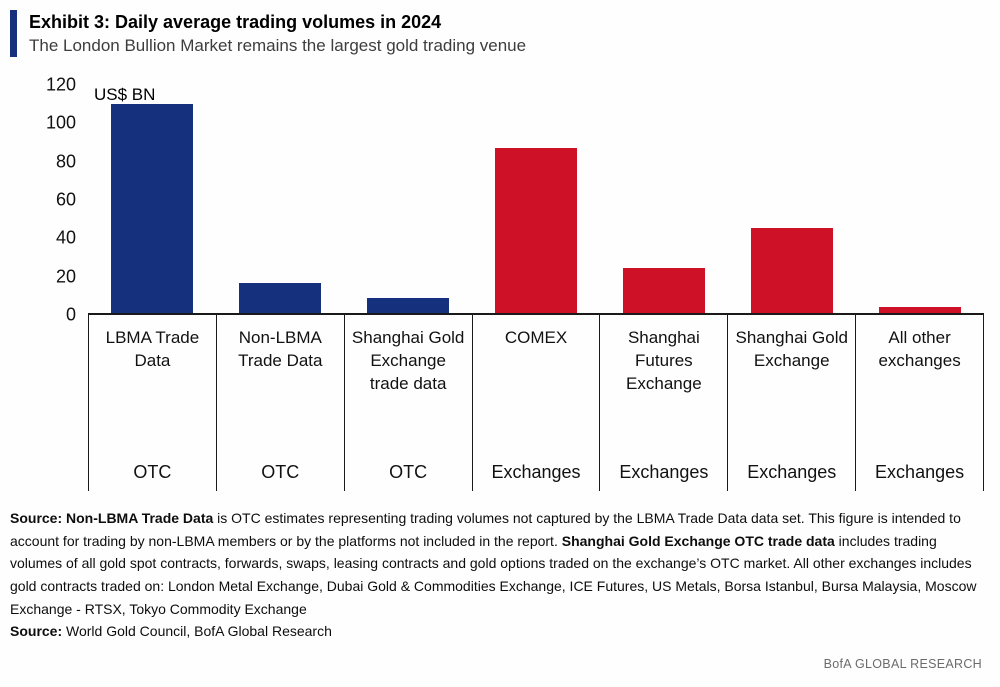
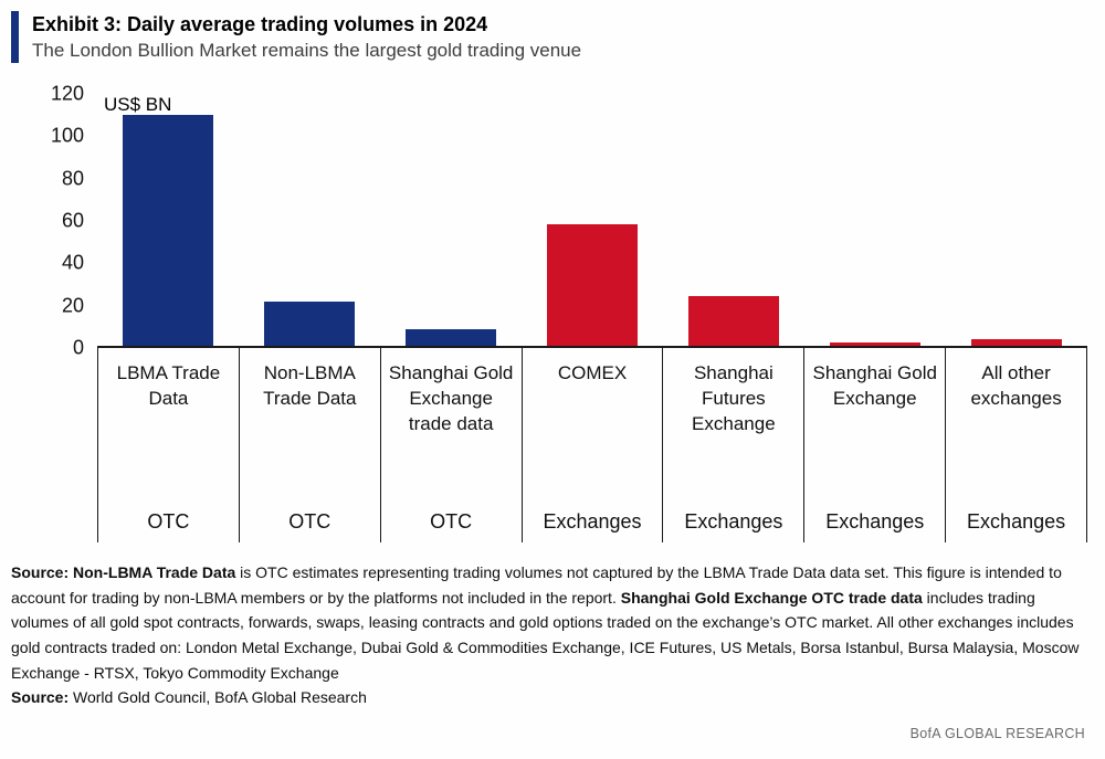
Non-LBMA Trade Data: 16 -> 21
COMEX: 87 -> 58
Shanghai Gold Exchange: 45 -> 2
